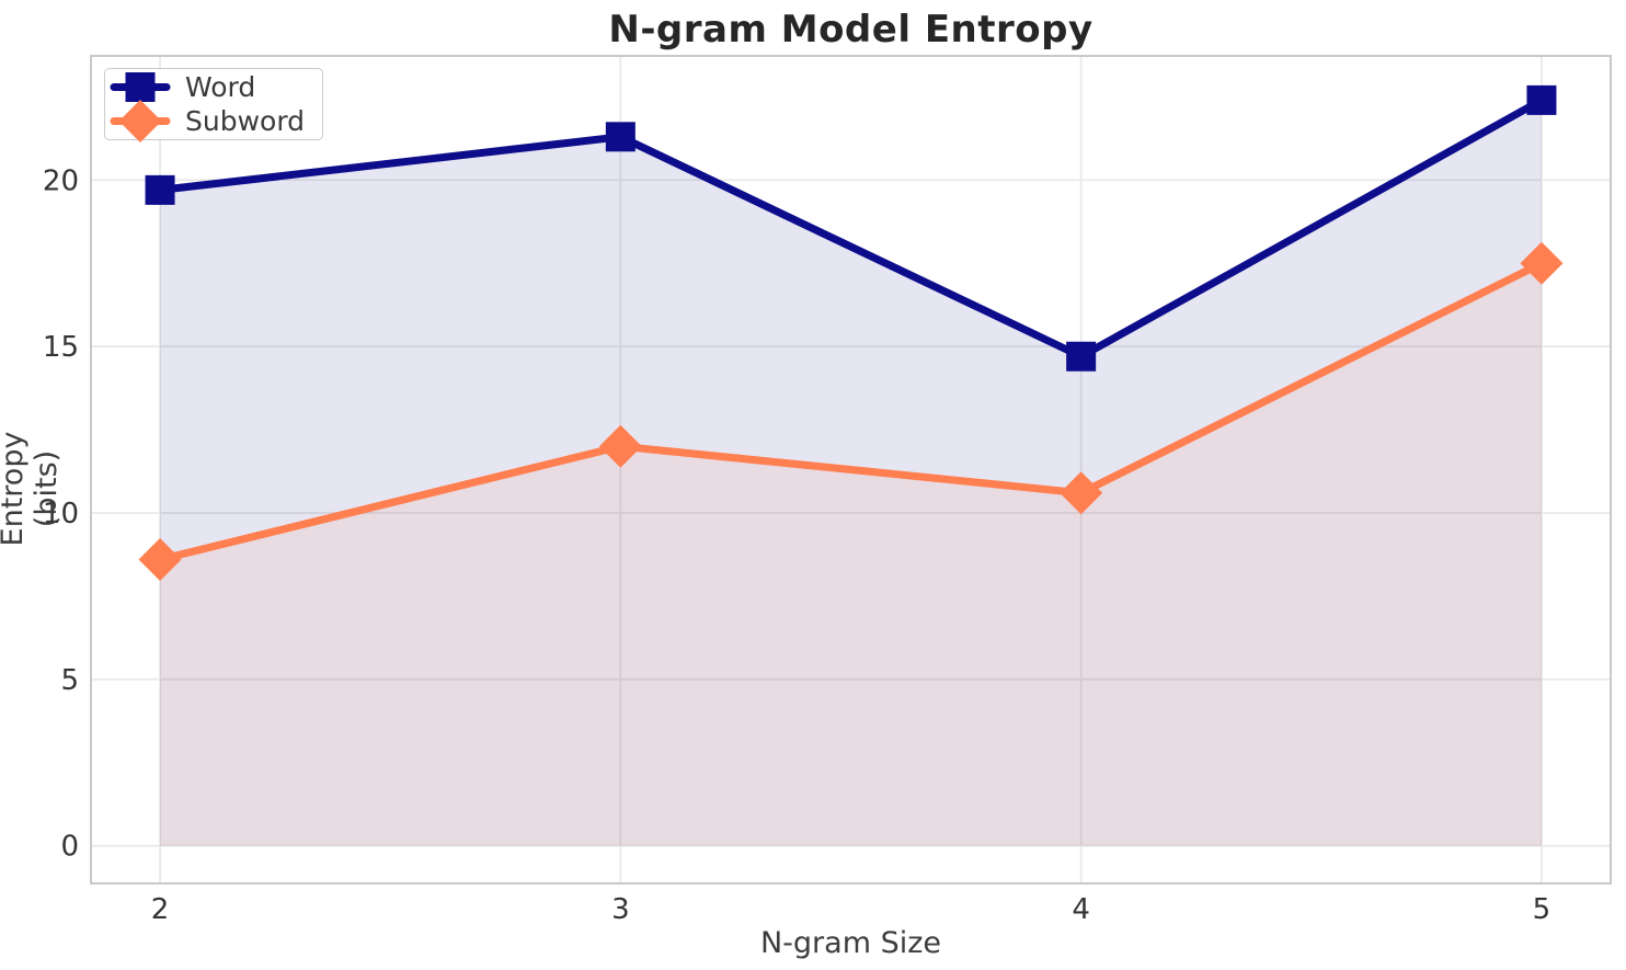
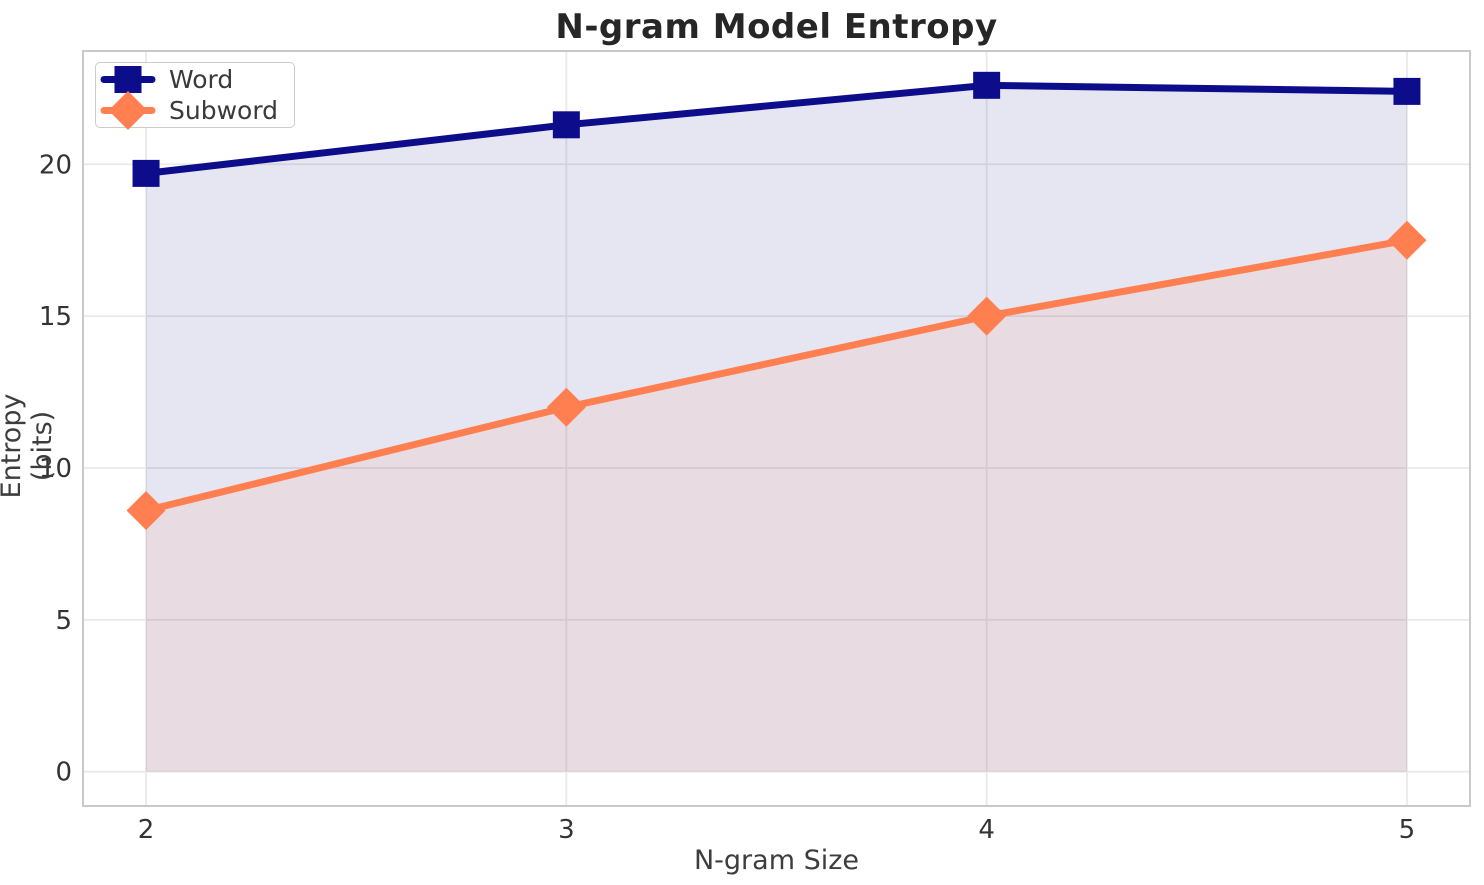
Word/4: 14.7 -> 22.6
Subword/4: 10.6 -> 15.0
